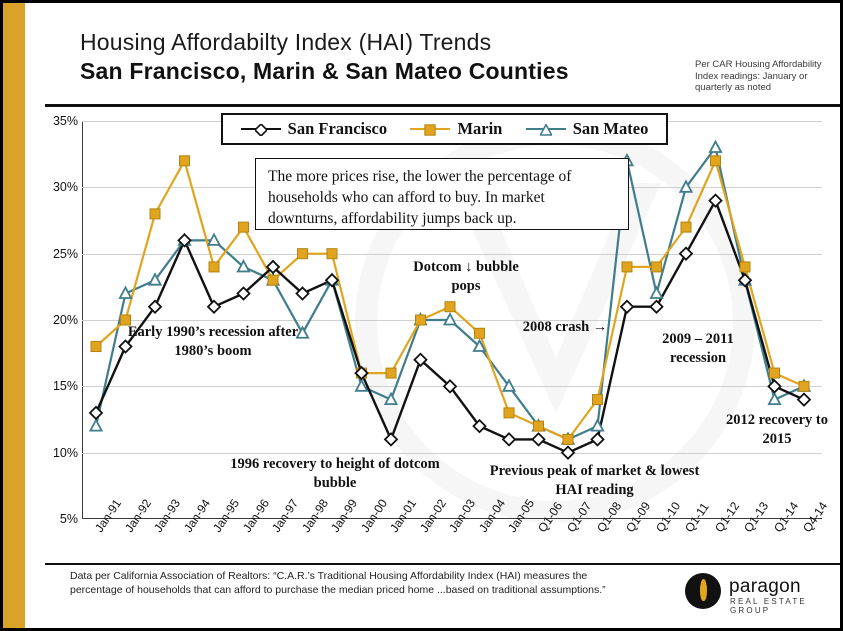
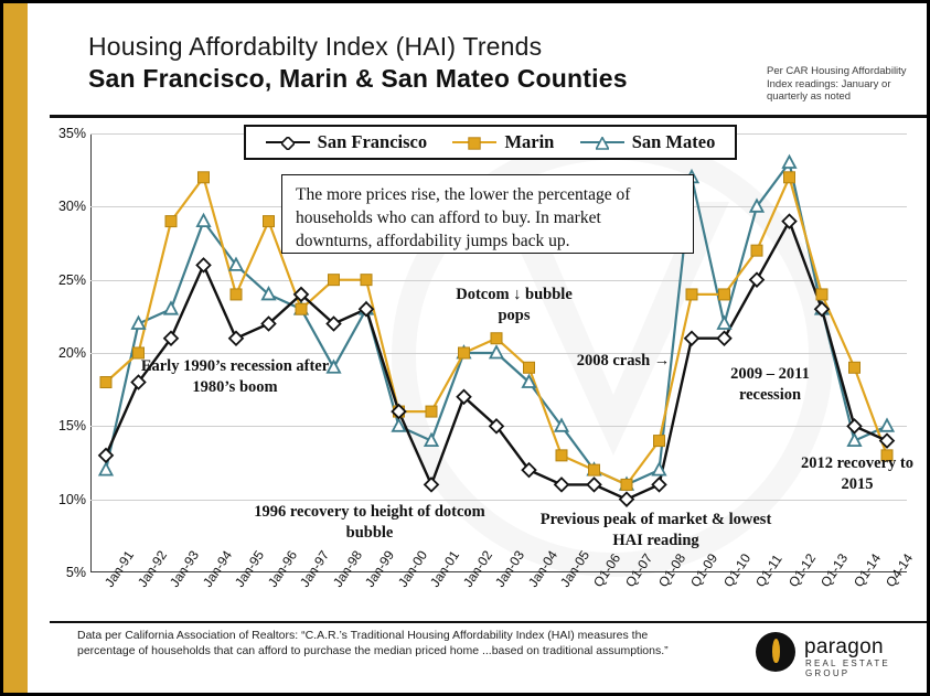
Marin/Jan-93: 28% -> 29%
San Mateo/Jan-94: 26% -> 29%
Marin/Jan-96: 27% -> 29%
Marin/Q1-14: 16% -> 19%
Marin/Q4-14: 15% -> 13%
